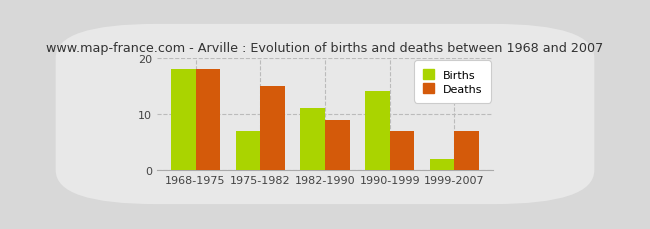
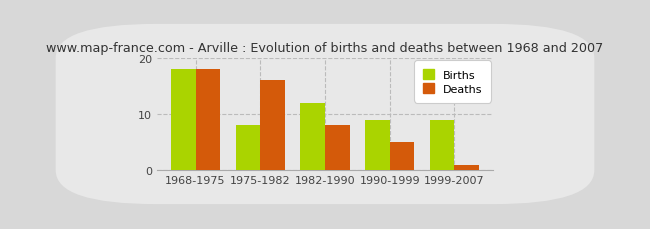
Births/1975-1982: 7 -> 8
Deaths/1975-1982: 15 -> 16
Births/1982-1990: 11 -> 12
Deaths/1982-1990: 9 -> 8
Births/1990-1999: 14 -> 9
Deaths/1990-1999: 7 -> 5
Births/1999-2007: 2 -> 9
Deaths/1999-2007: 7 -> 1
